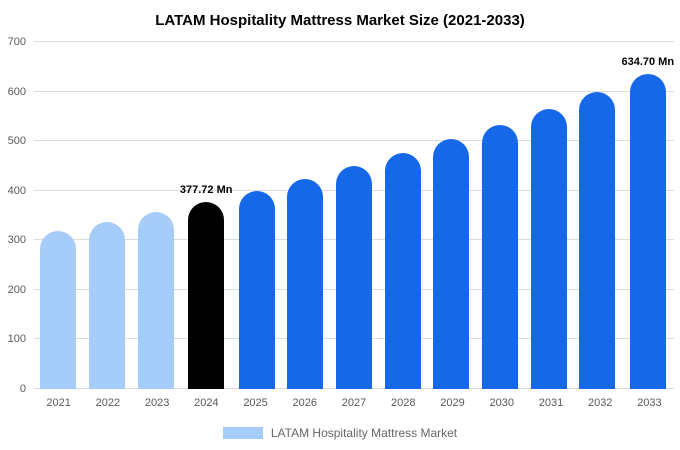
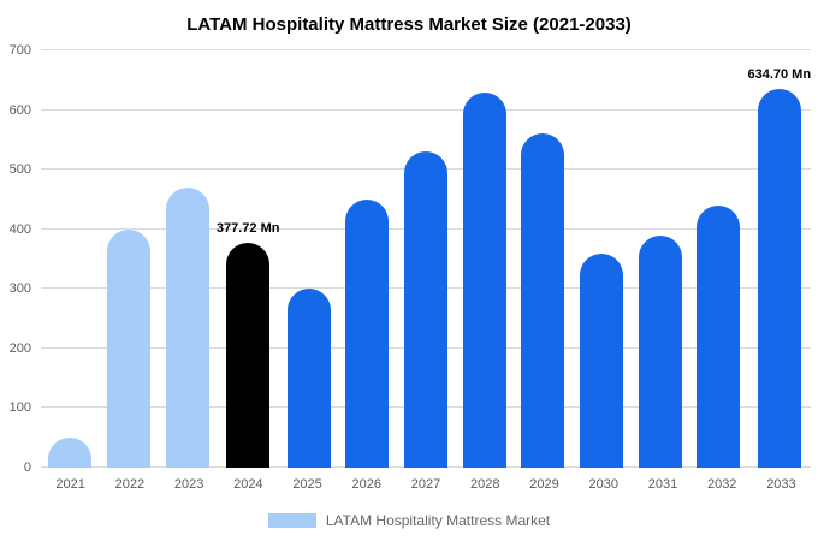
2021: 320 -> 50
2022: 340 -> 400
2023: 360 -> 470
2025: 400 -> 300
2026: 420 -> 450
2027: 450 -> 530
2028: 480 -> 630
2029: 500 -> 560
2030: 530 -> 360
2031: 570 -> 390
2032: 600 -> 440
